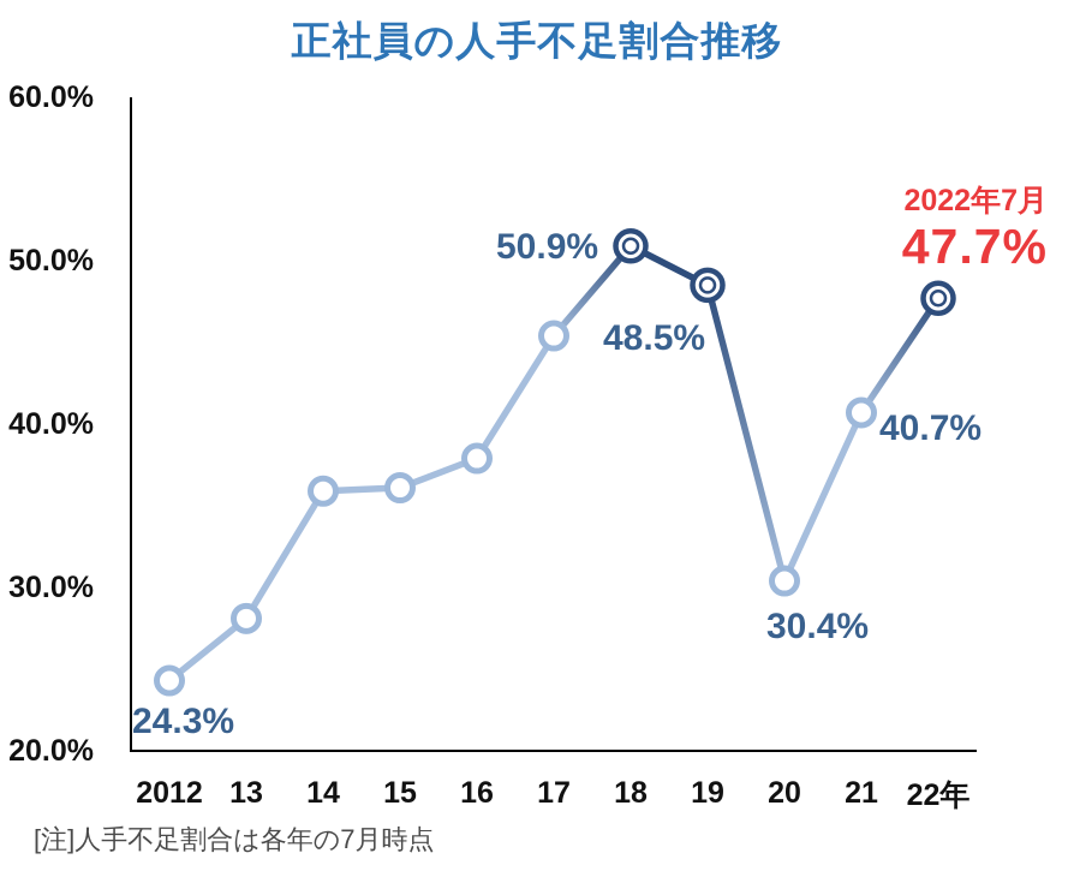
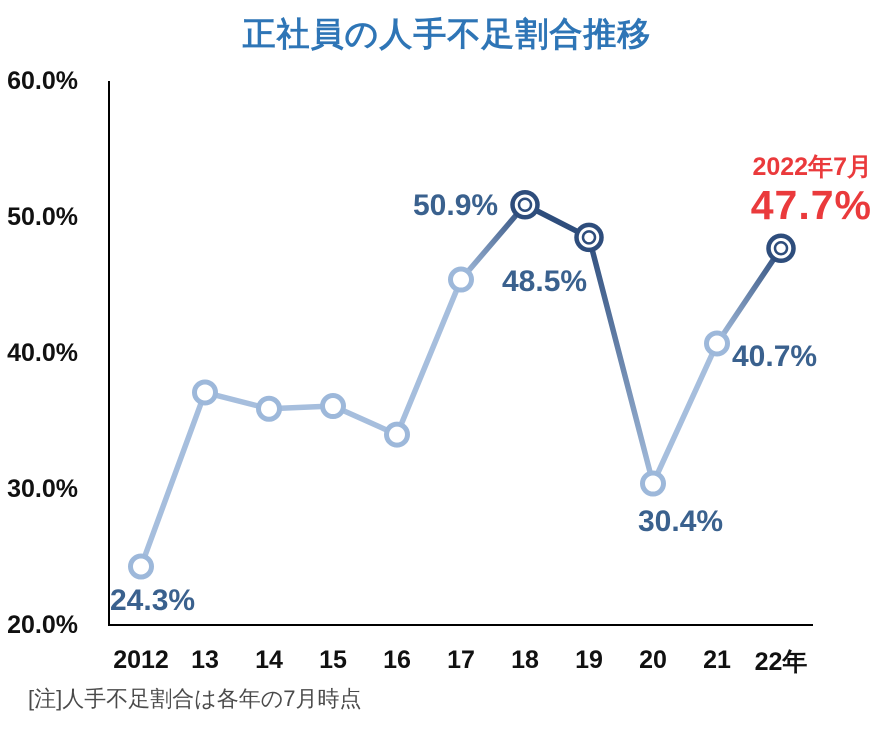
13: 28.1% -> 37.1%
16: 37.9% -> 34.0%
